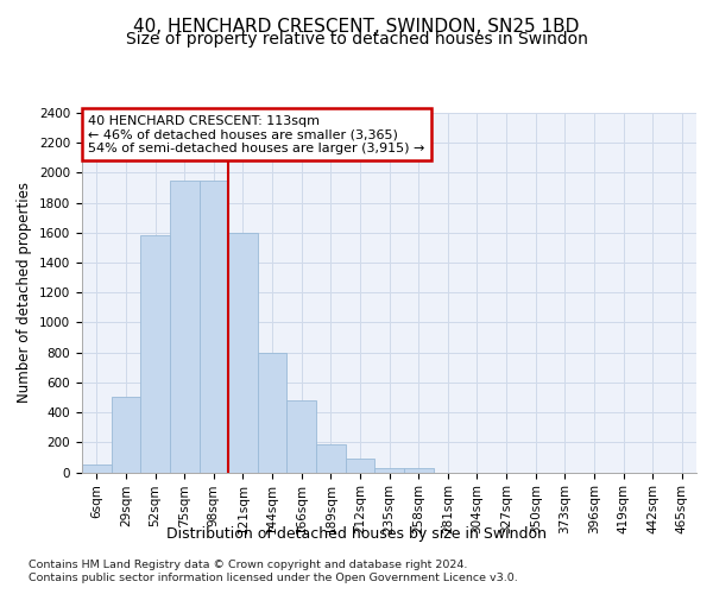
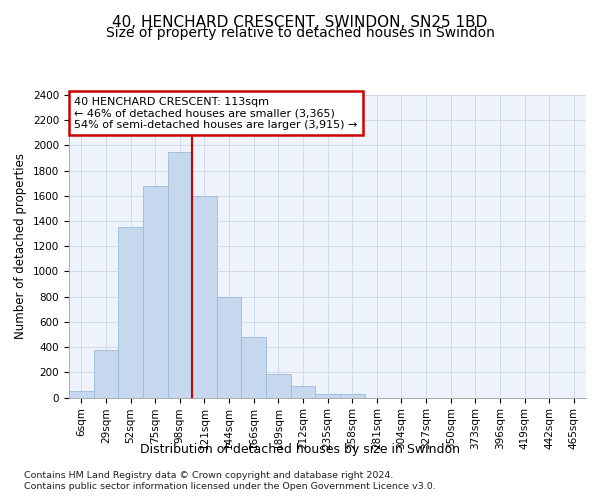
29sqm: 500 -> 380
52sqm: 1580 -> 1350
75sqm: 1950 -> 1680
